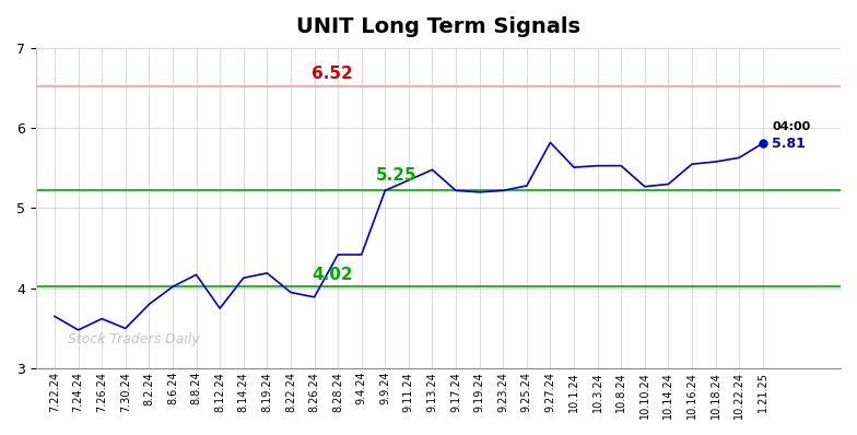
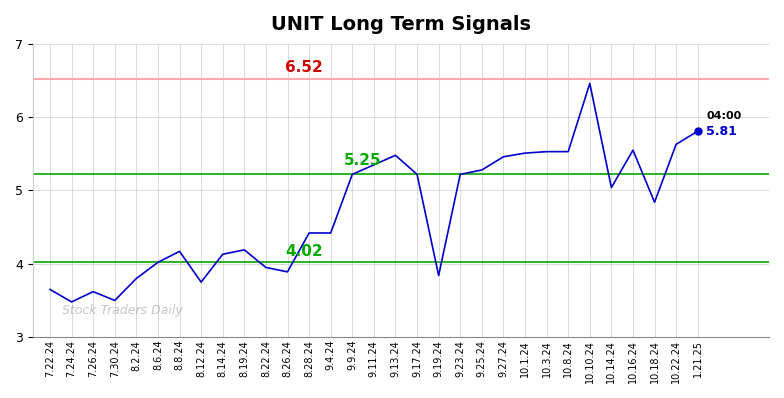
9.19.24: 5.20 -> 3.84
9.27.24: 5.82 -> 5.46
10.10.24: 5.27 -> 6.46
10.14.24: 5.30 -> 5.04
10.18.24: 5.58 -> 4.84
